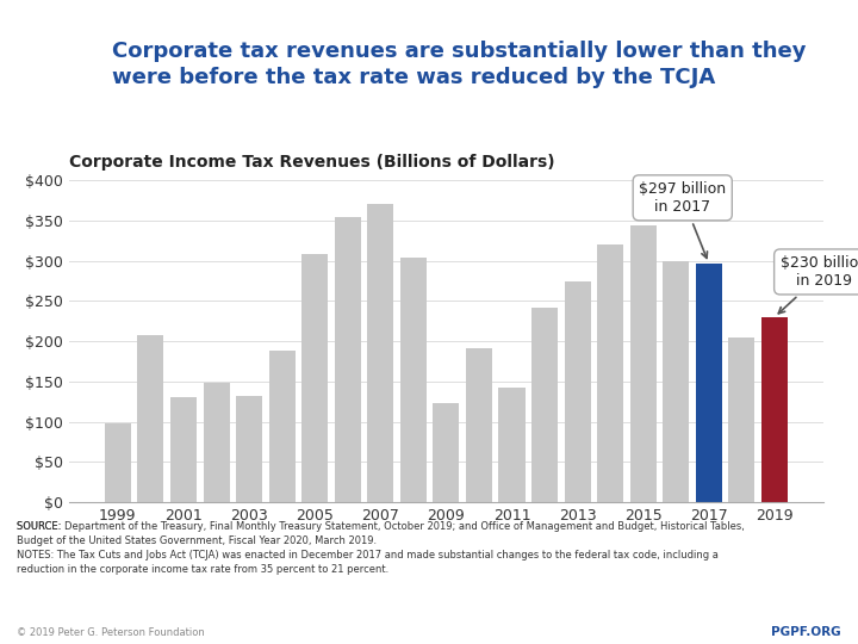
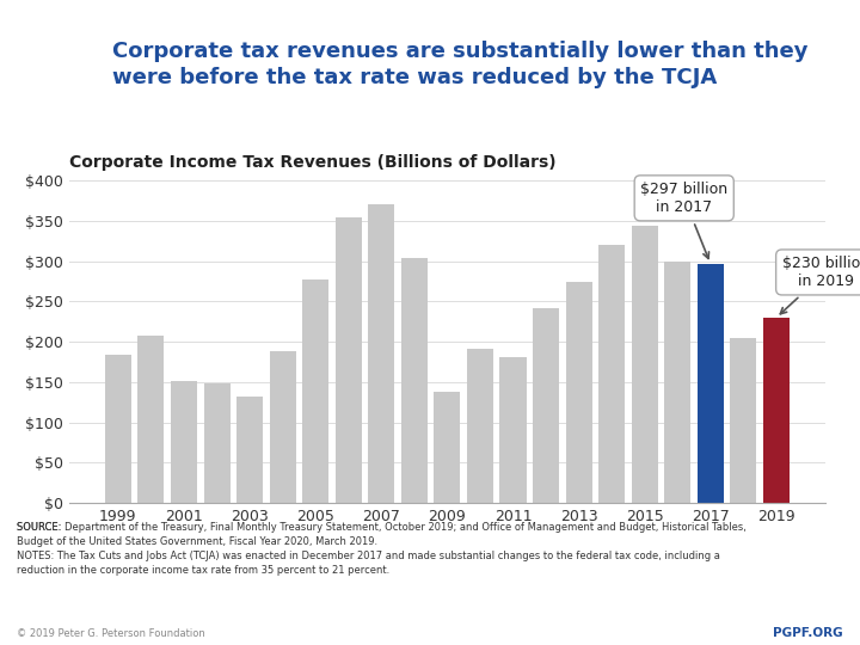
1999: $98 -> $184
2001: $130 -> $151
2005: $308 -> $278
2009: $124 -> $138
2011: $142 -> $181
